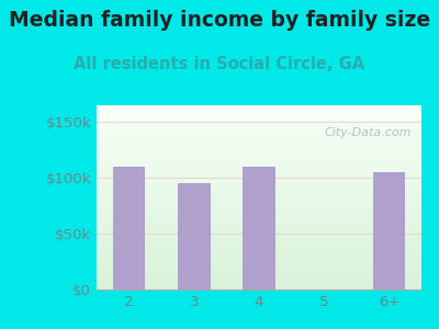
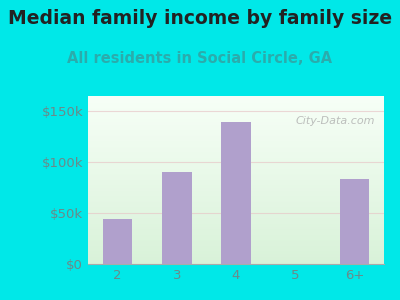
2: $110k -> $44k
3: $95k -> $90k
4: $110k -> $139k
6+: $105k -> $83k
